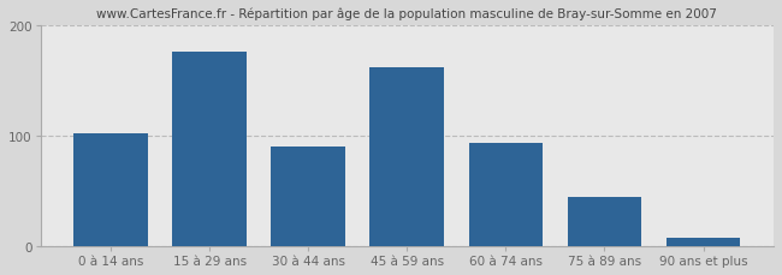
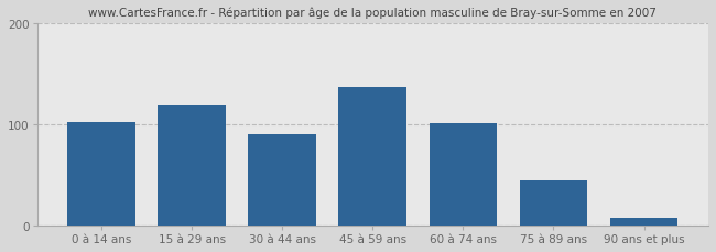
15 à 29 ans: 176 -> 120
45 à 59 ans: 162 -> 137
60 à 74 ans: 94 -> 101
